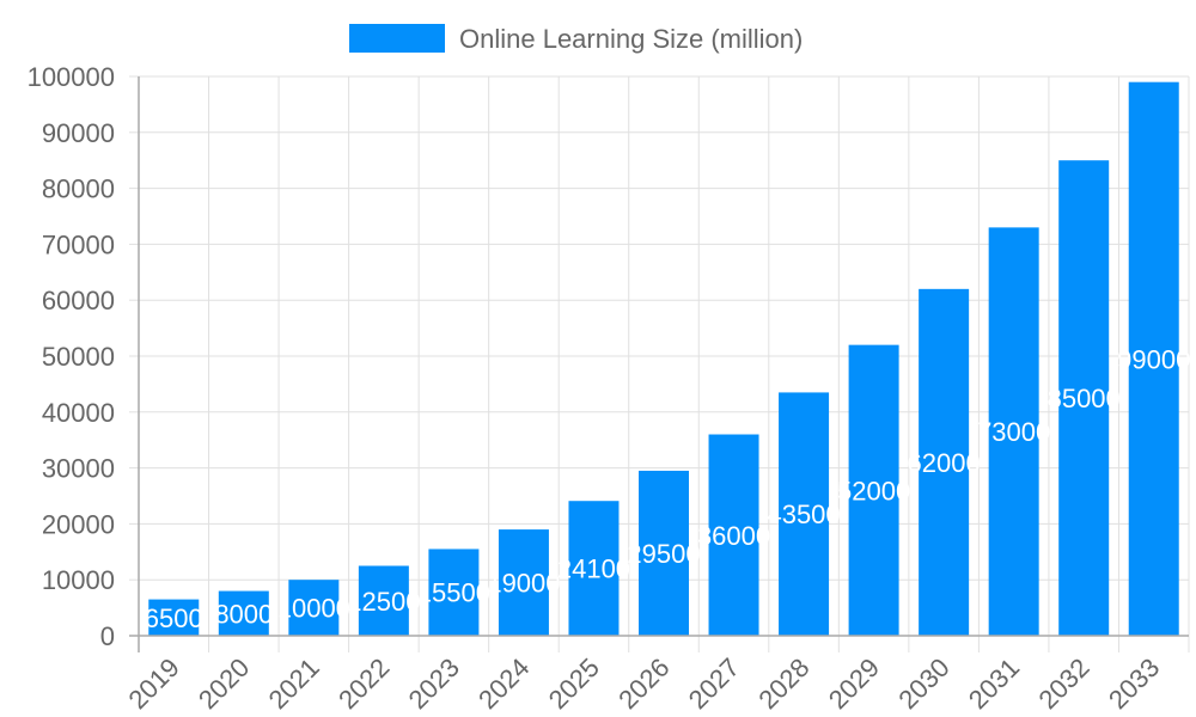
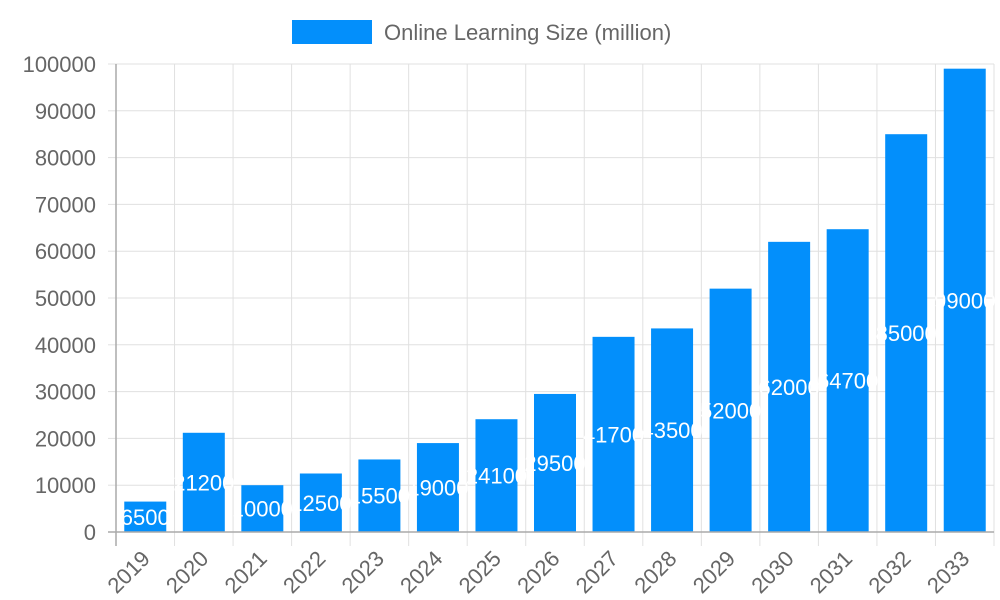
2020: 8000 -> 21200
2027: 36000 -> 41700
2031: 73000 -> 64700
